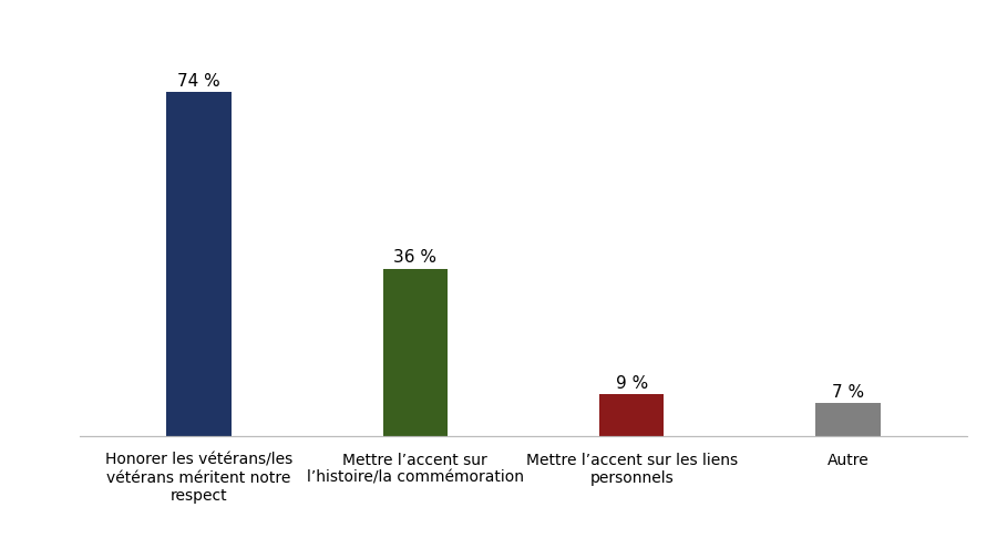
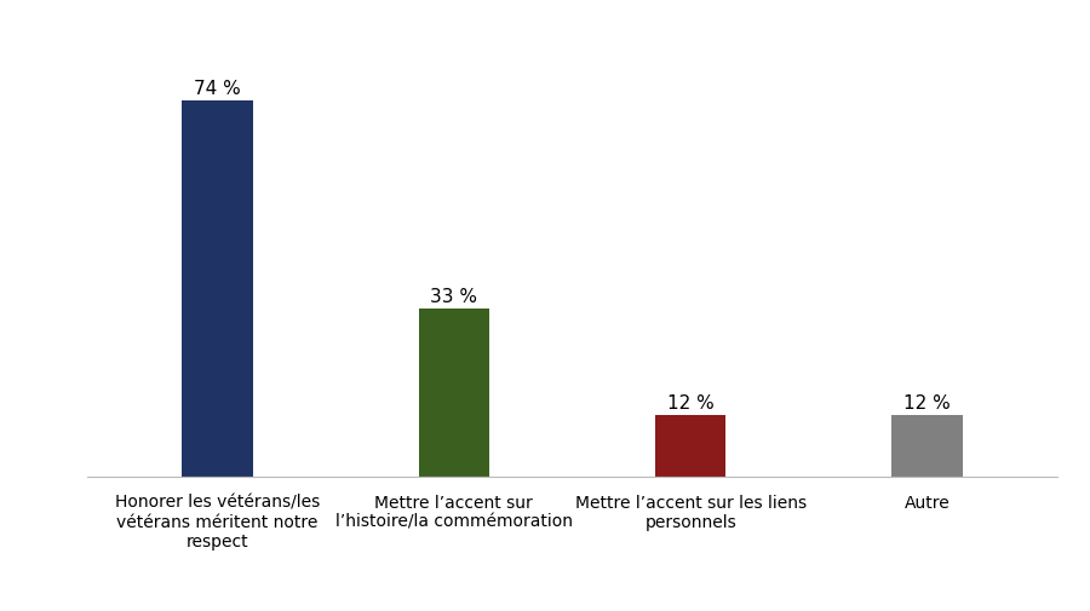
Mettre l’accent sur l’histoire/la commémoration: 36 -> 33
Mettre l’accent sur les liens personnels: 9 -> 12
Autre: 7 -> 12
